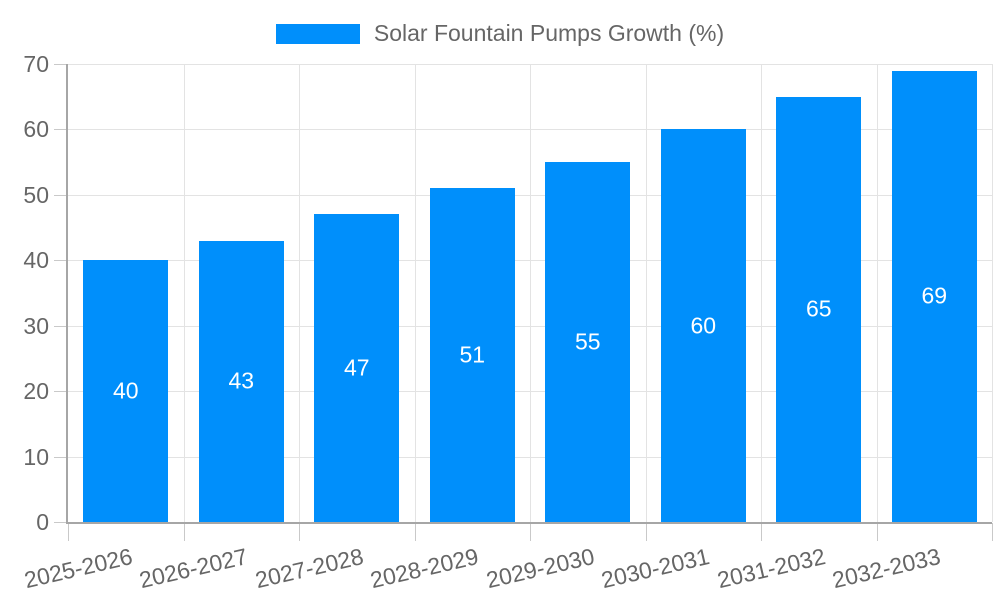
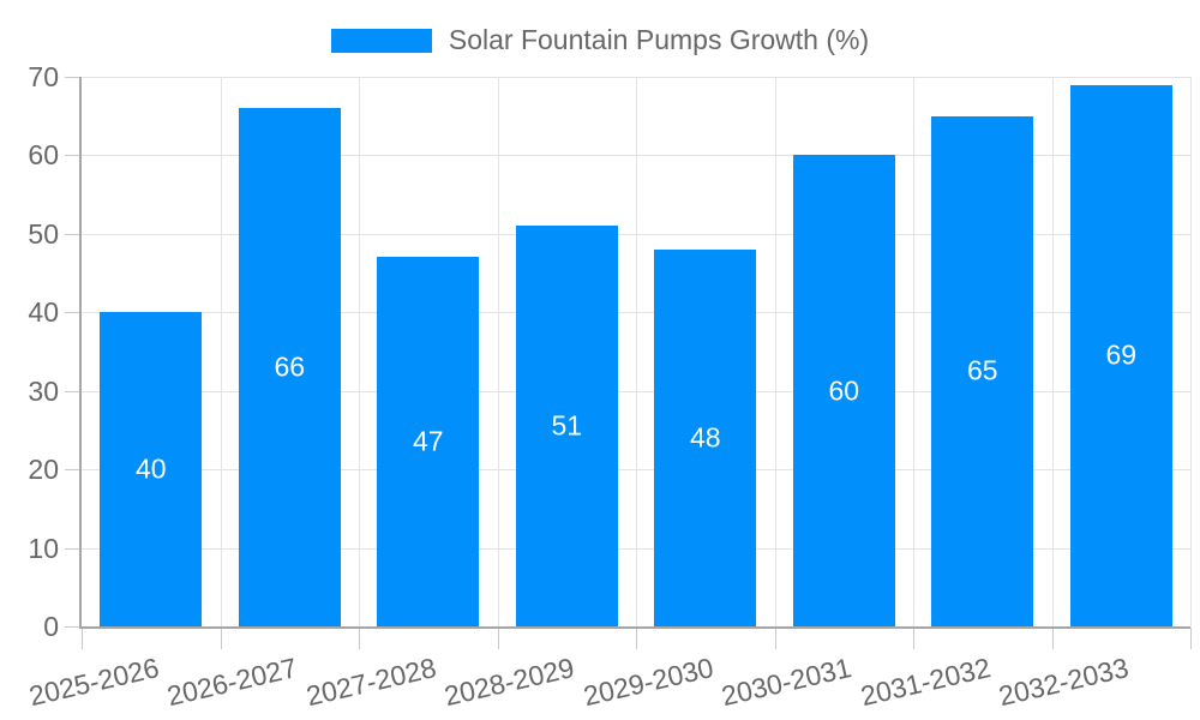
2026-2027: 43 -> 66
2029-2030: 55 -> 48
